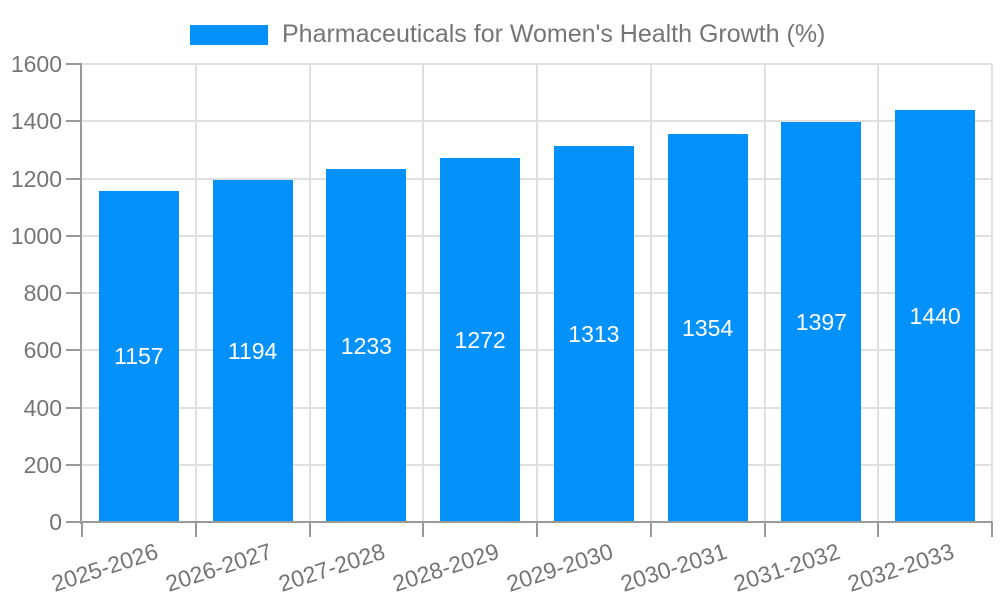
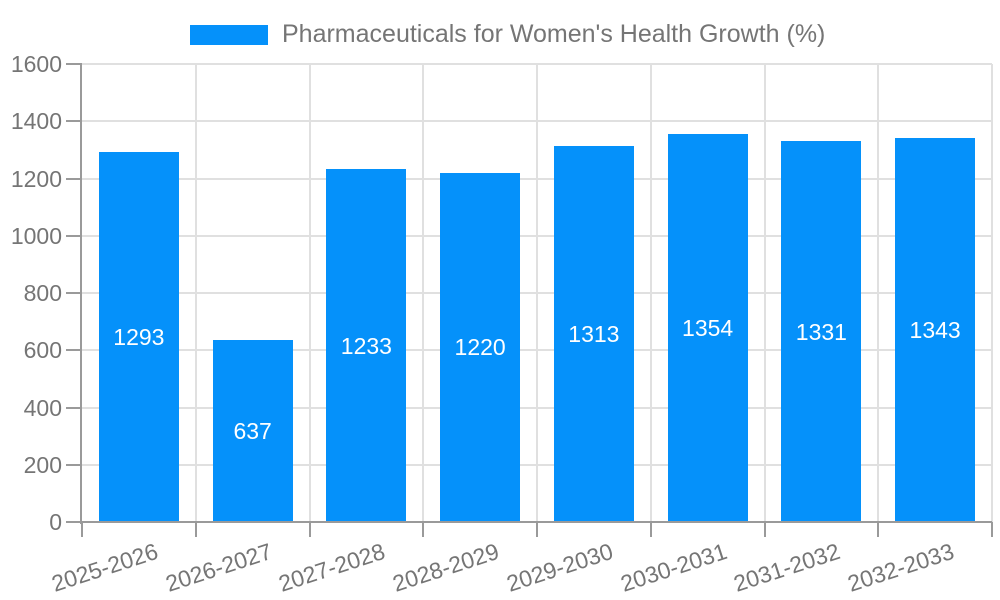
2025-2026: 1157 -> 1293
2026-2027: 1194 -> 637
2028-2029: 1272 -> 1220
2031-2032: 1397 -> 1331
2032-2033: 1440 -> 1343
